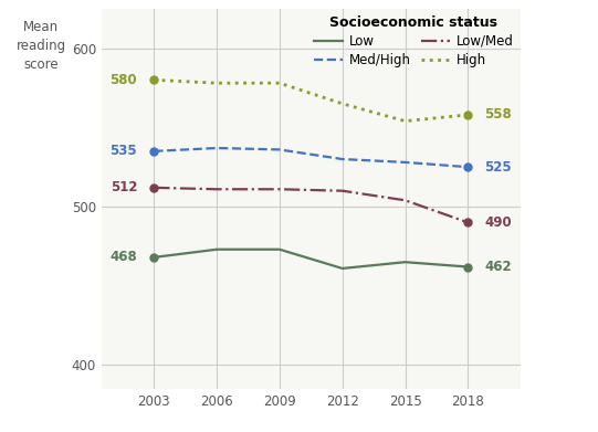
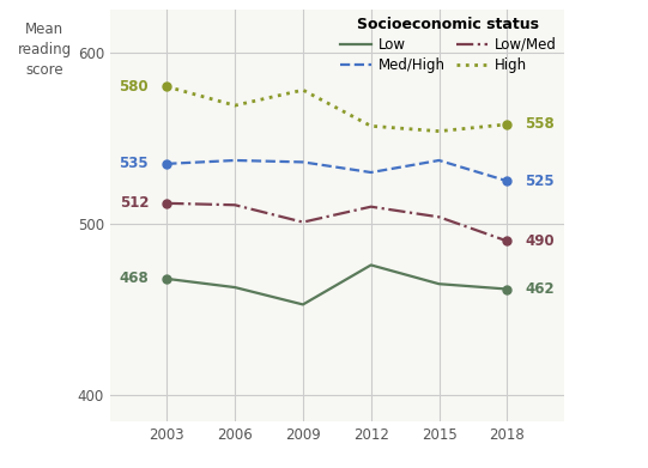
Low/2006: 473 -> 463
High/2006: 578 -> 569
Low/2009: 473 -> 453
Low/Med/2009: 511 -> 501
Low/2012: 461 -> 476
High/2012: 565 -> 557
Med/High/2015: 528 -> 537
